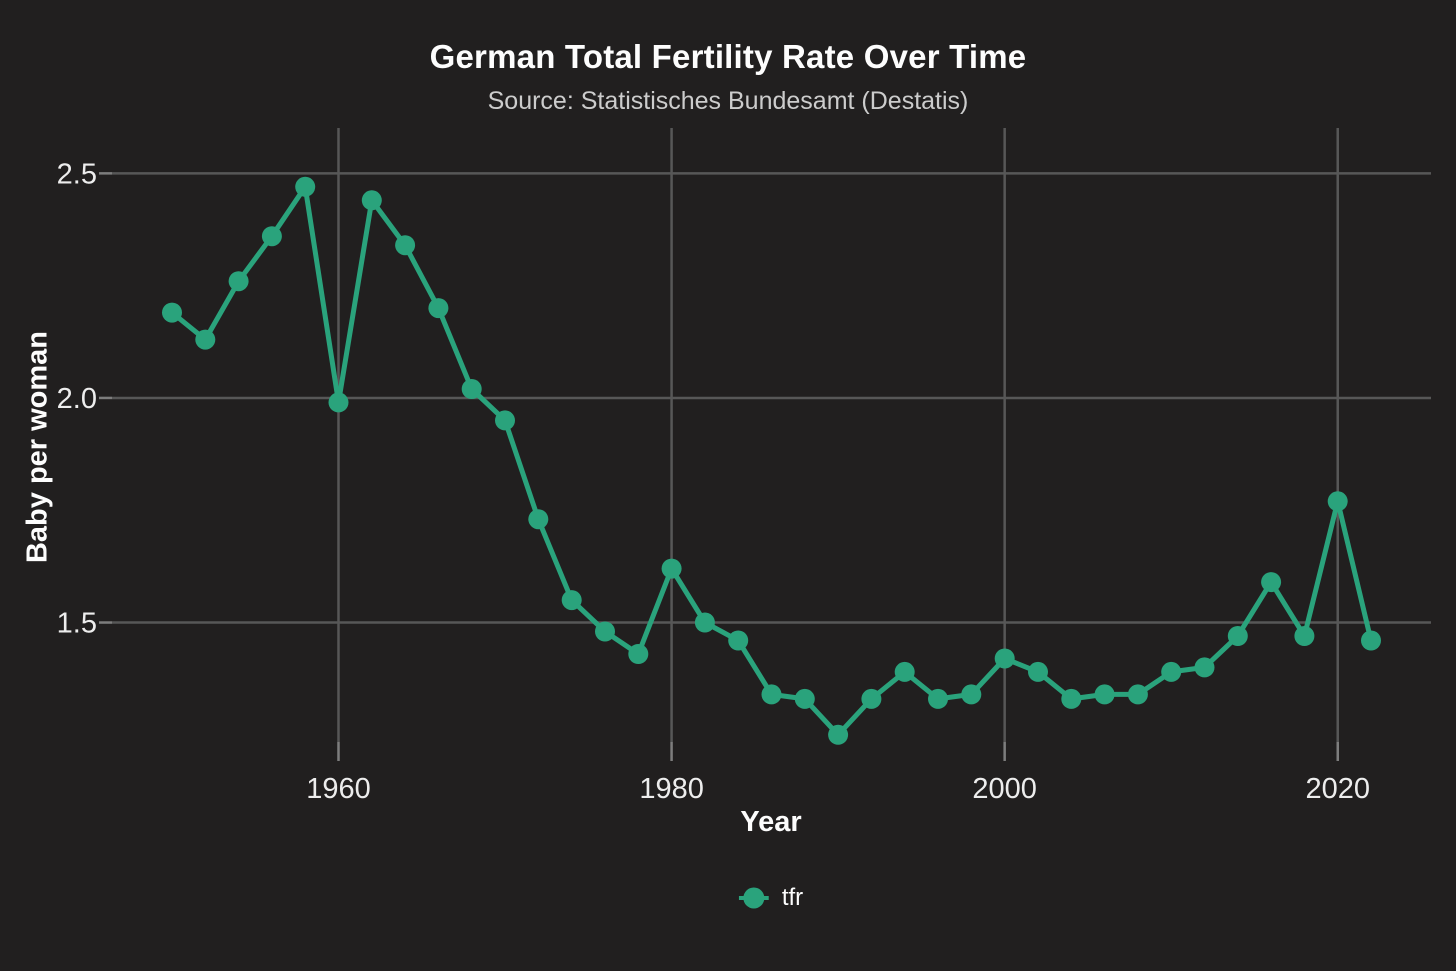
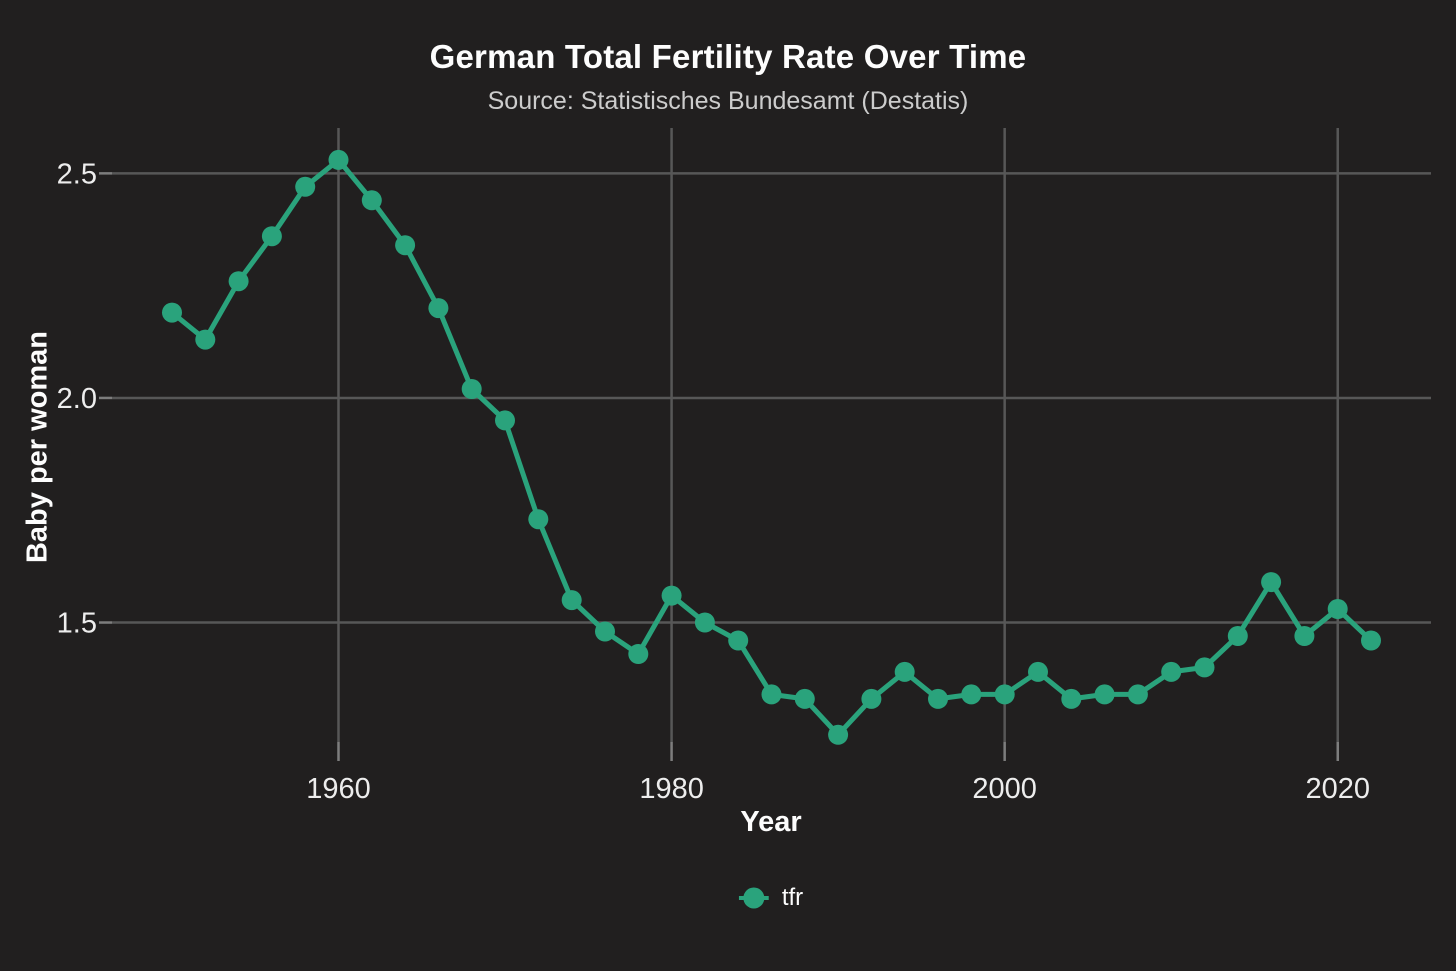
1960: 1.99 -> 2.53
1980: 1.62 -> 1.56
2000: 1.42 -> 1.34
2020: 1.77 -> 1.53
